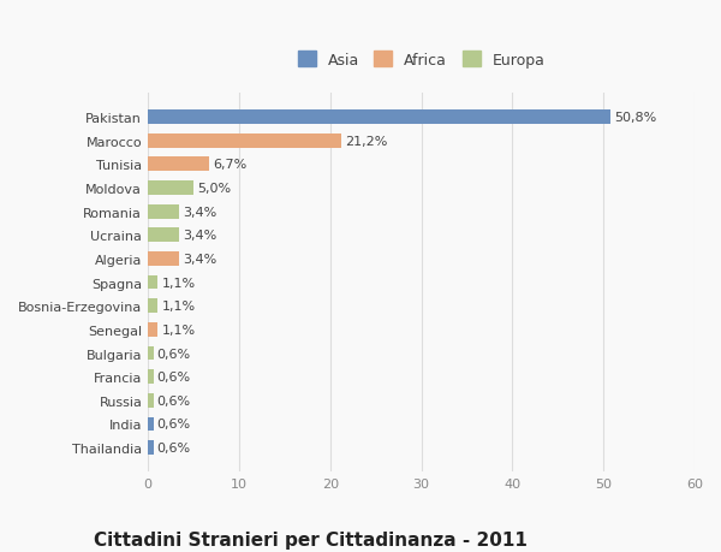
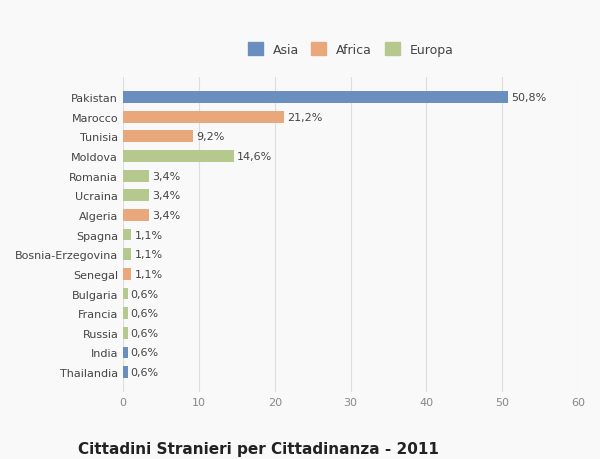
Tunisia: 6,7% -> 9,2%
Moldova: 5,0% -> 14,6%
